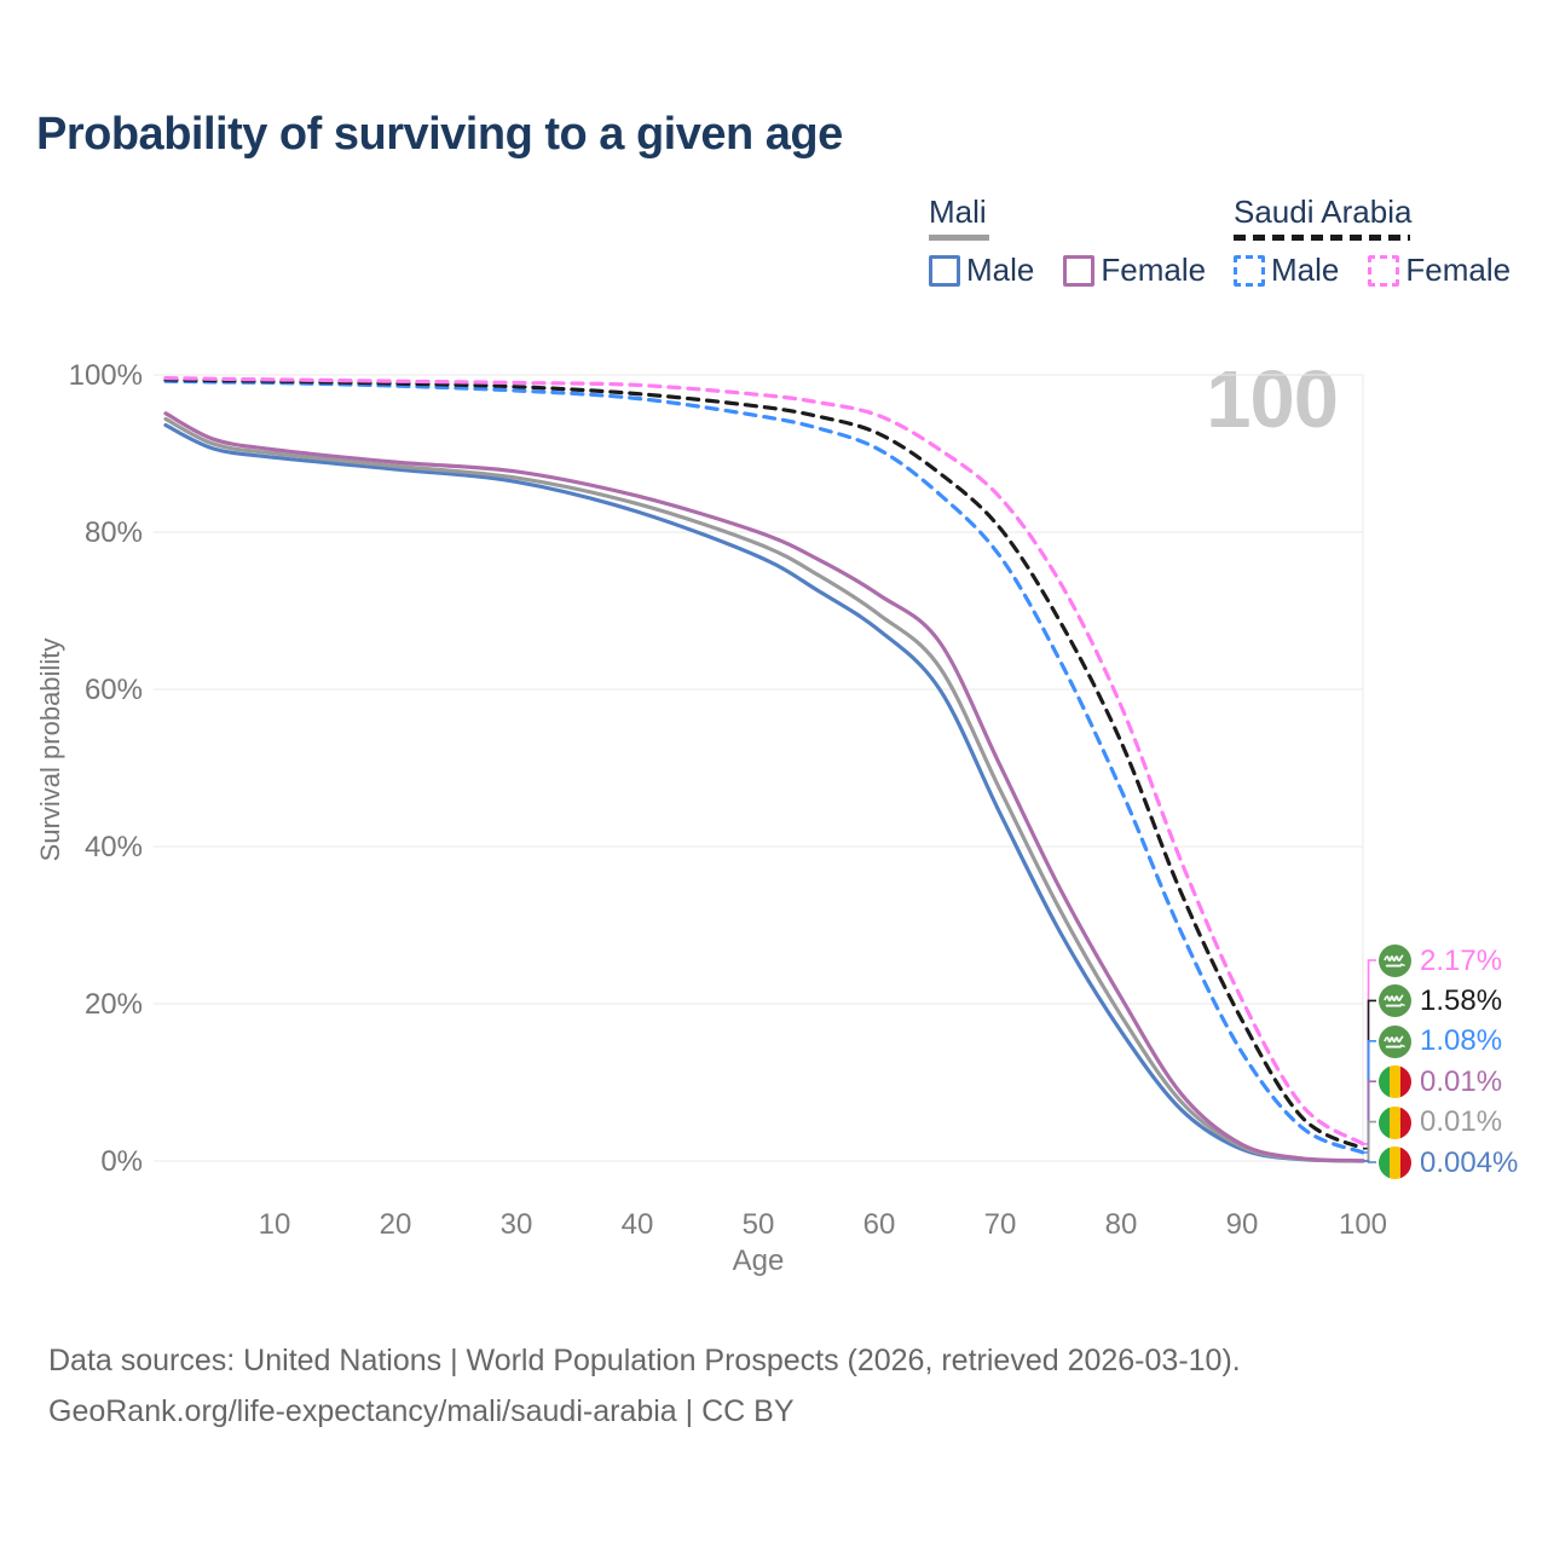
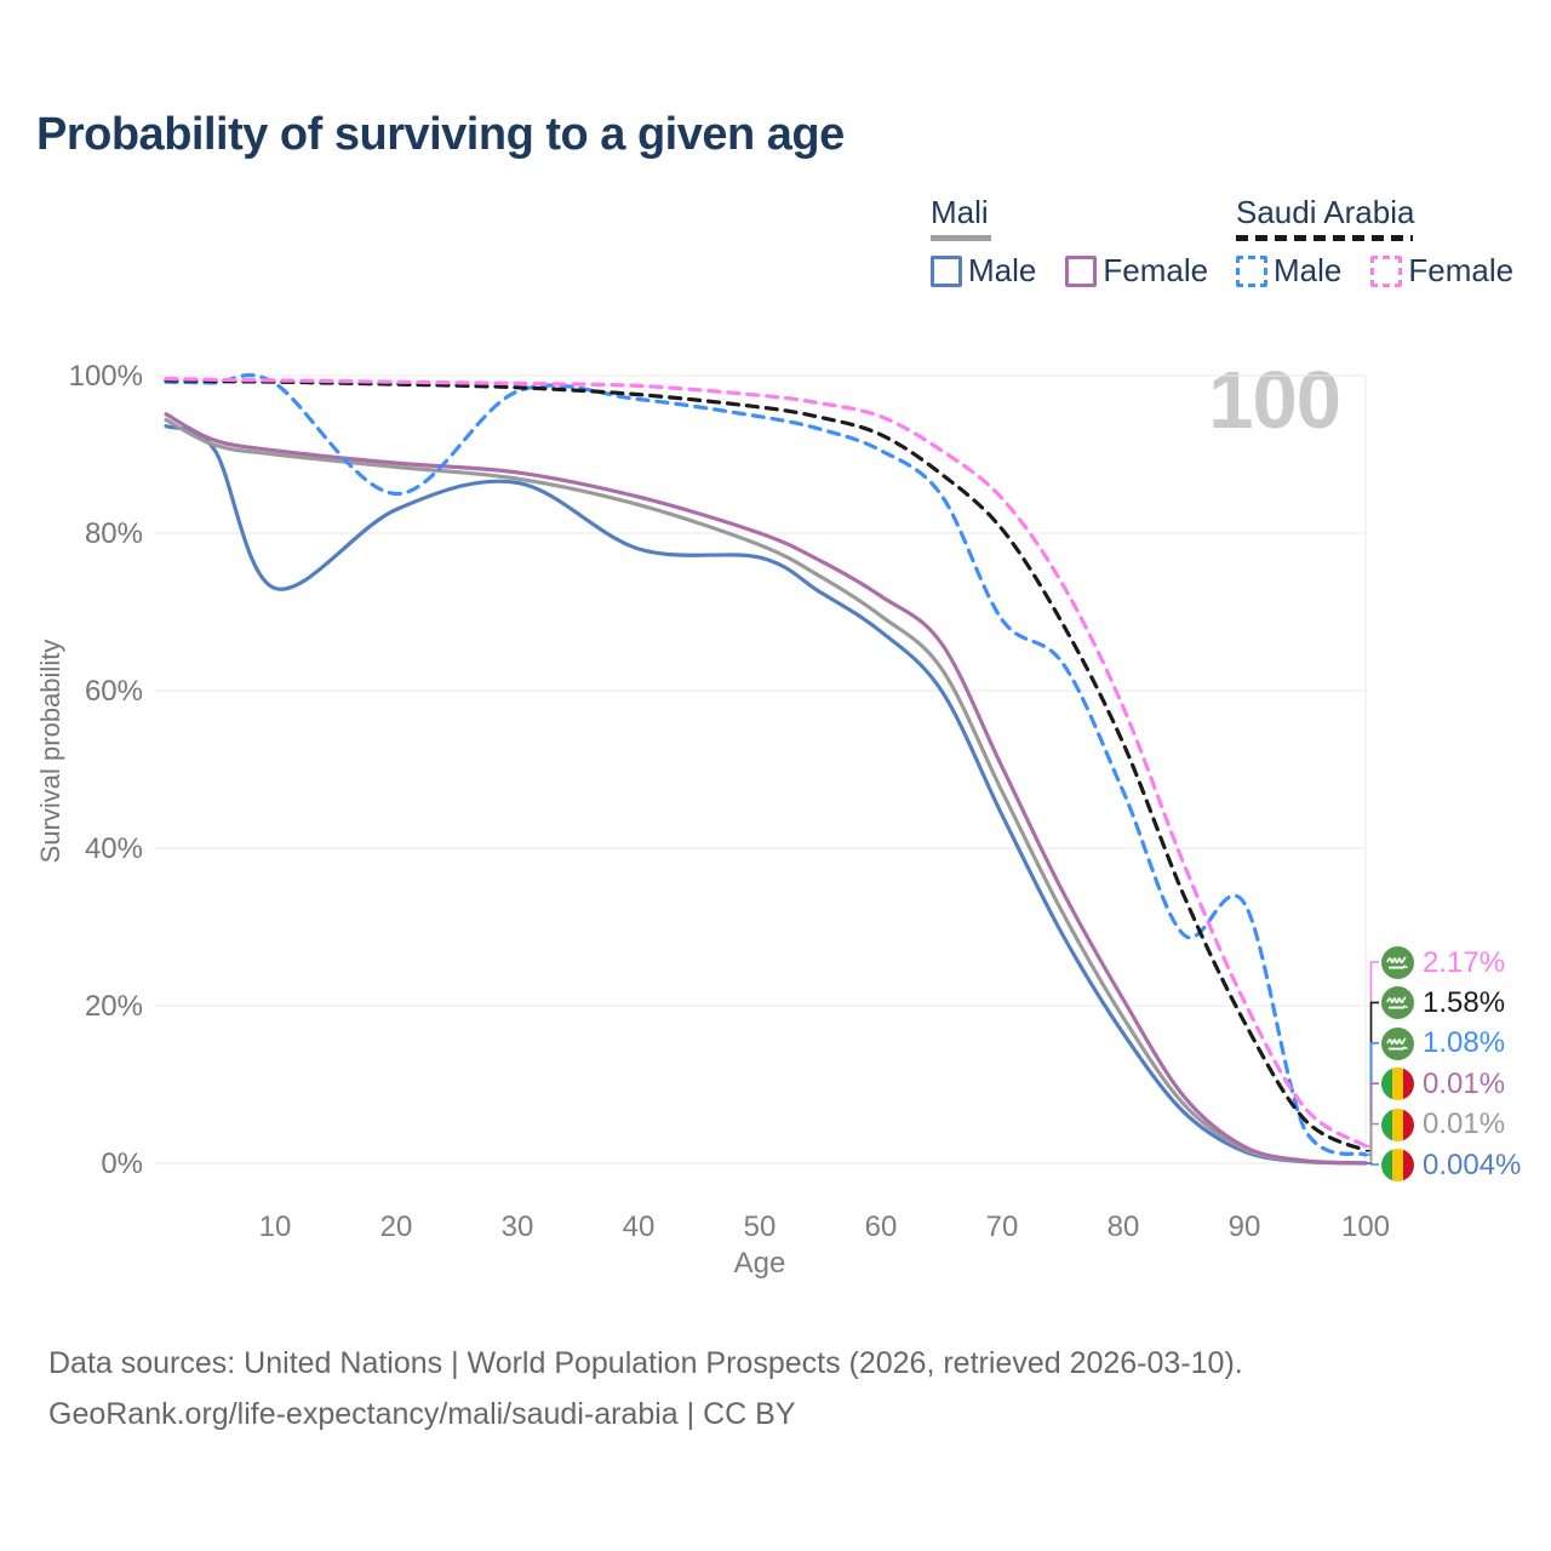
Mali Male/10: 90% -> 73%
Saudi Arabia Male/20: 99% -> 85%
Mali Male/20: 88% -> 83%
Mali Male/40: 83% -> 78%
Saudi Arabia Male/70: 77% -> 69%
Saudi Arabia Male/90: 14% -> 33%
